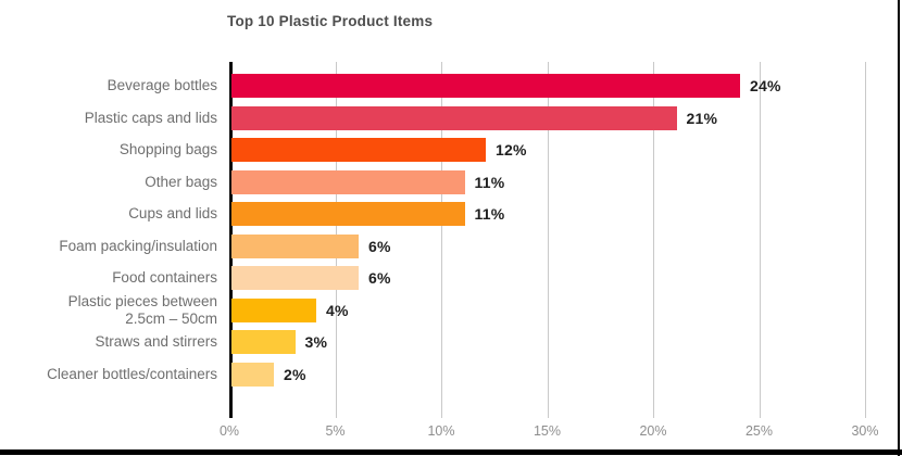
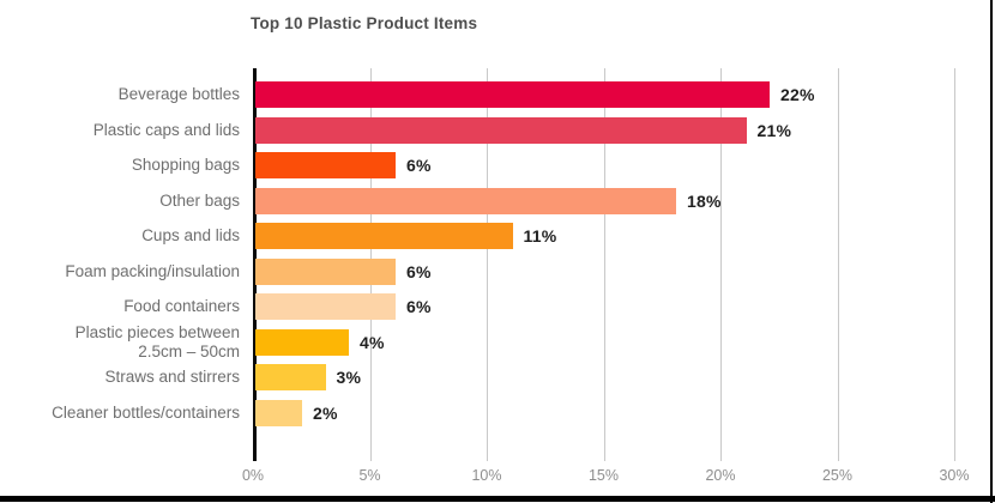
Beverage bottles: 24% -> 22%
Shopping bags: 12% -> 6%
Other bags: 11% -> 18%
